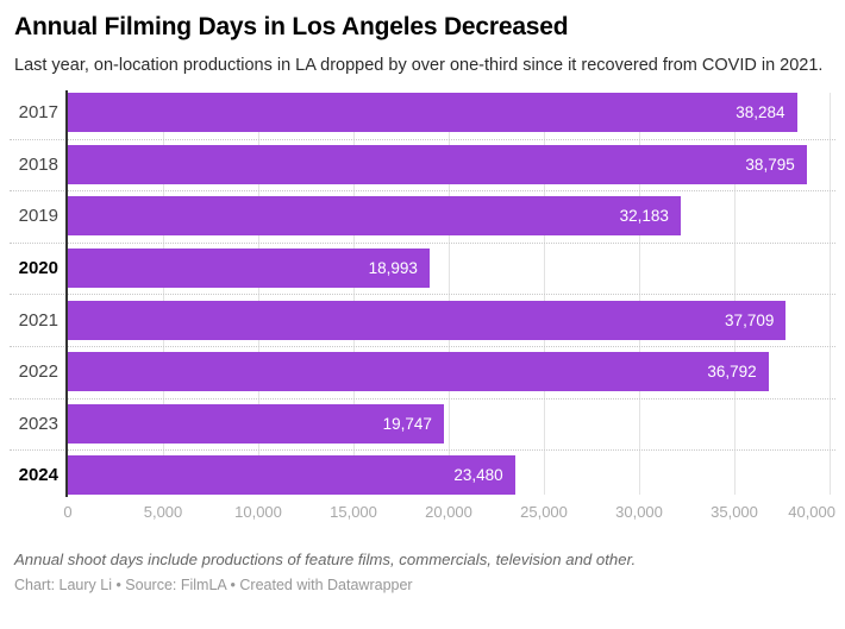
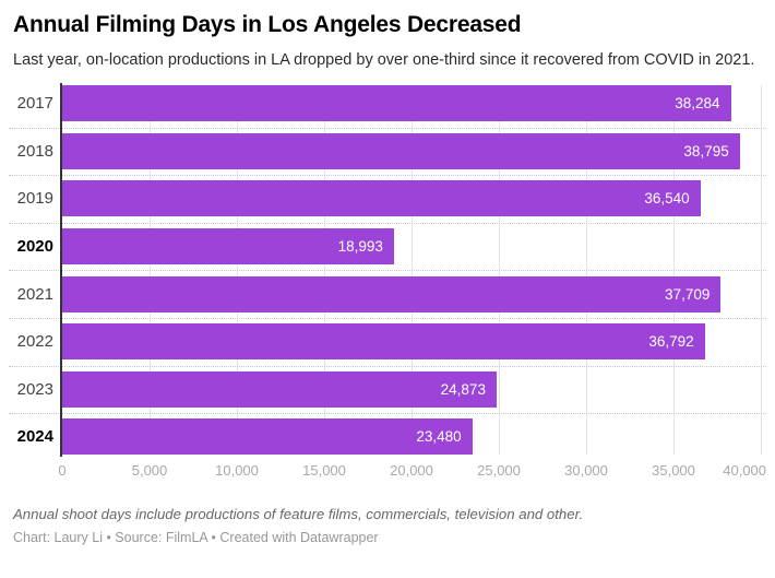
2019: 32,183 -> 36,540
2023: 19,747 -> 24,873
